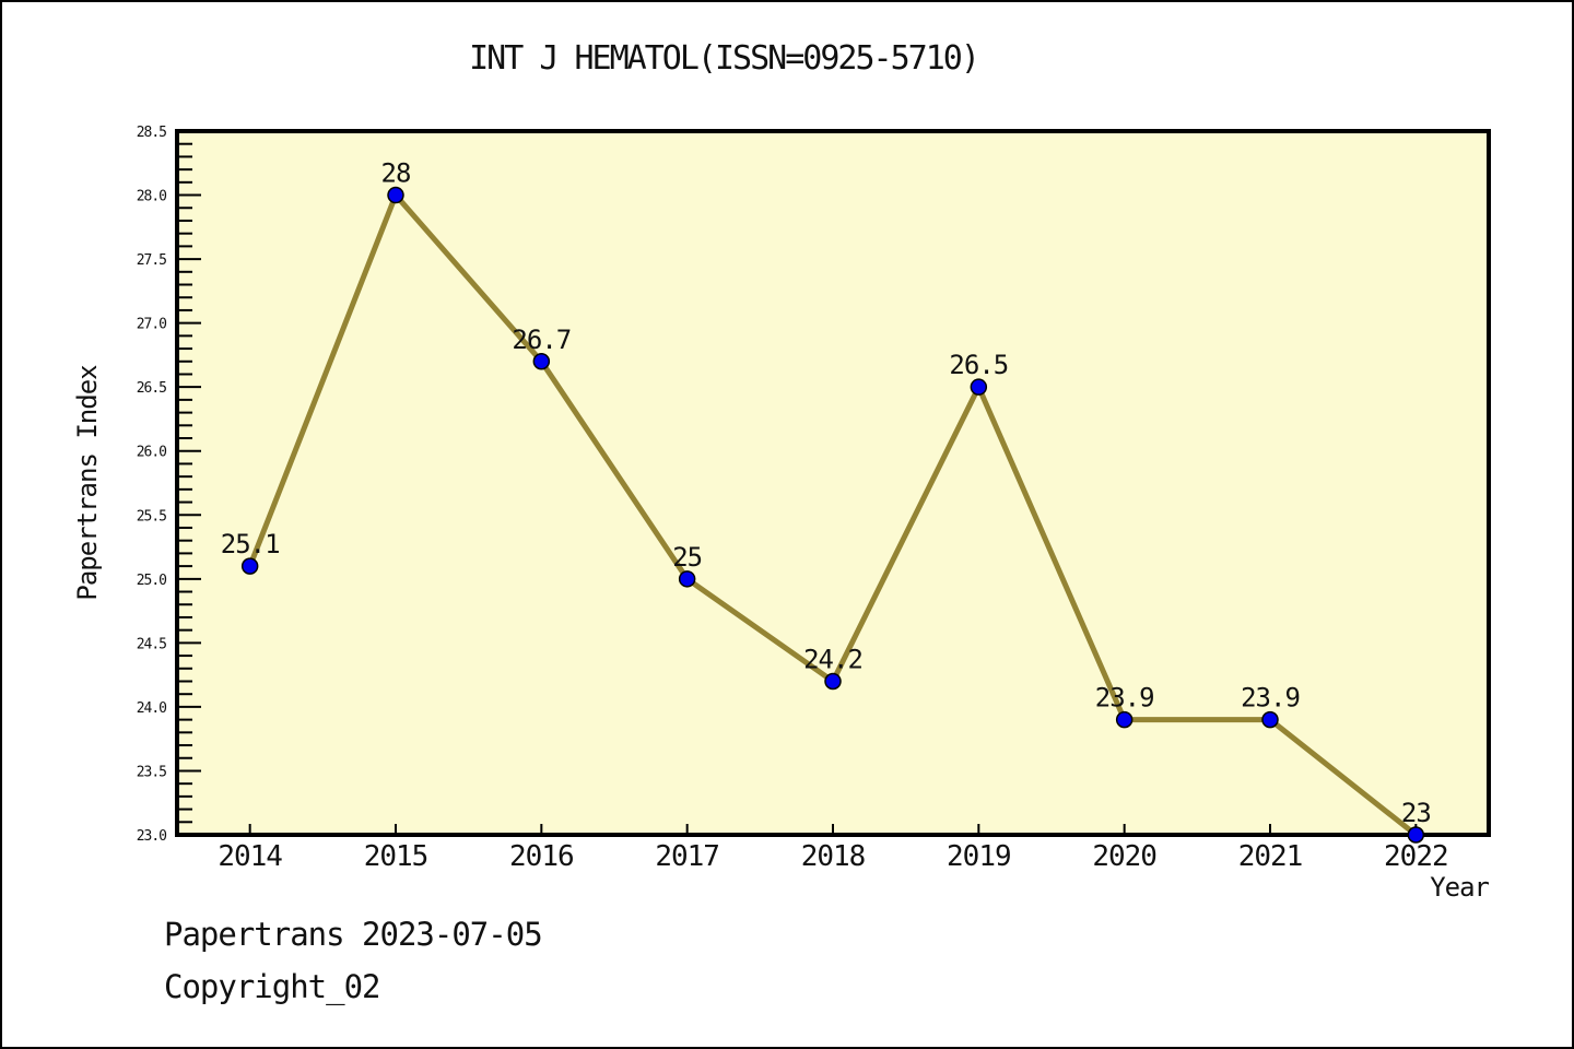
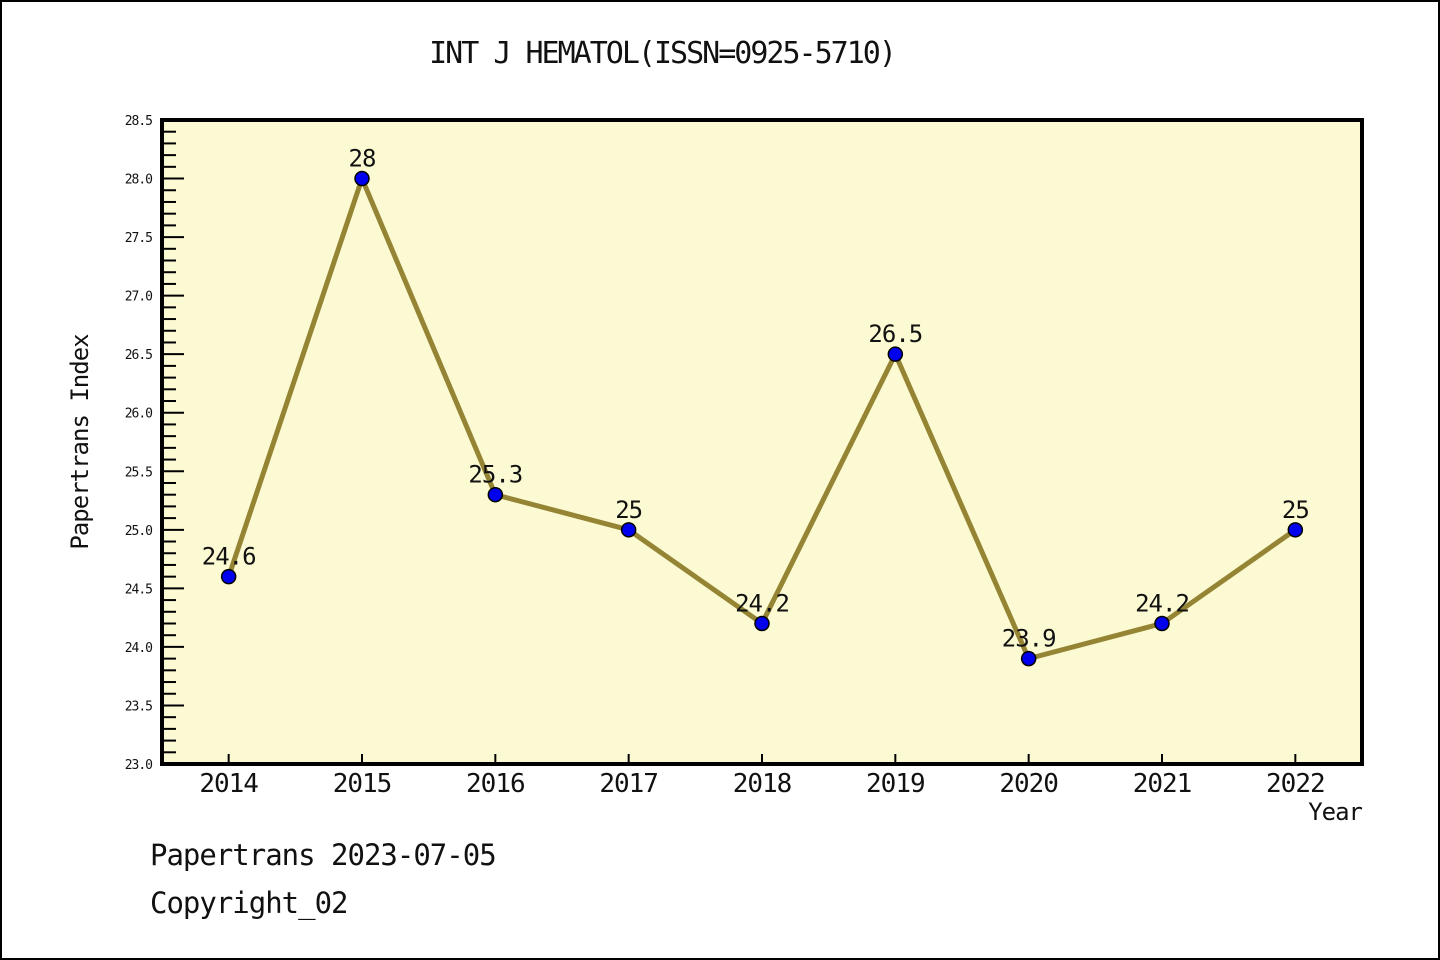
2014: 25.1 -> 24.6
2016: 26.7 -> 25.3
2021: 23.9 -> 24.2
2022: 23 -> 25
